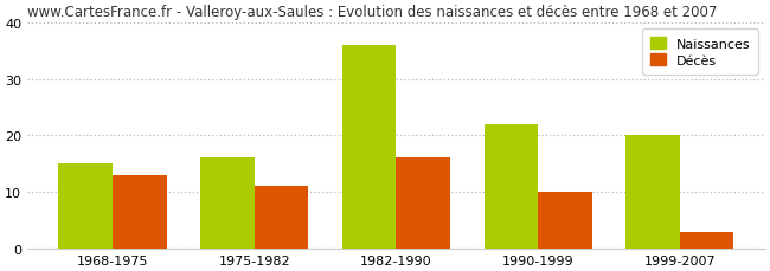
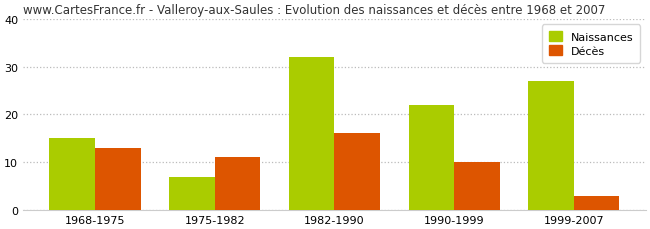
Naissances/1975-1982: 16 -> 7
Naissances/1982-1990: 36 -> 32
Naissances/1999-2007: 20 -> 27
